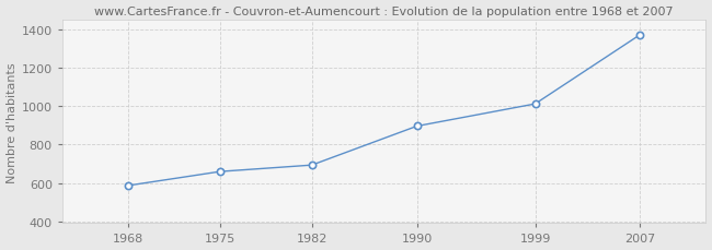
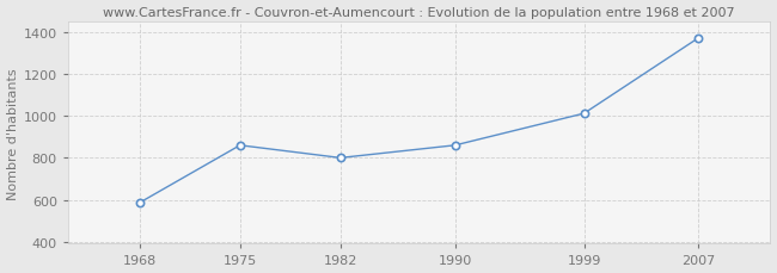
1975: 660 -> 860
1982: 690 -> 800
1990: 900 -> 860
